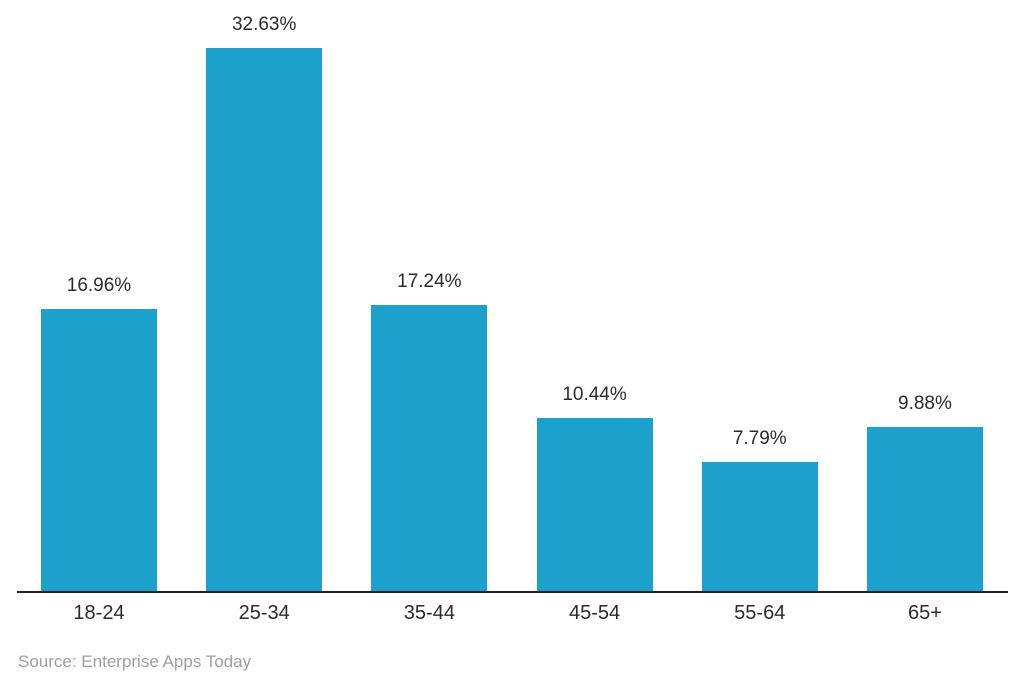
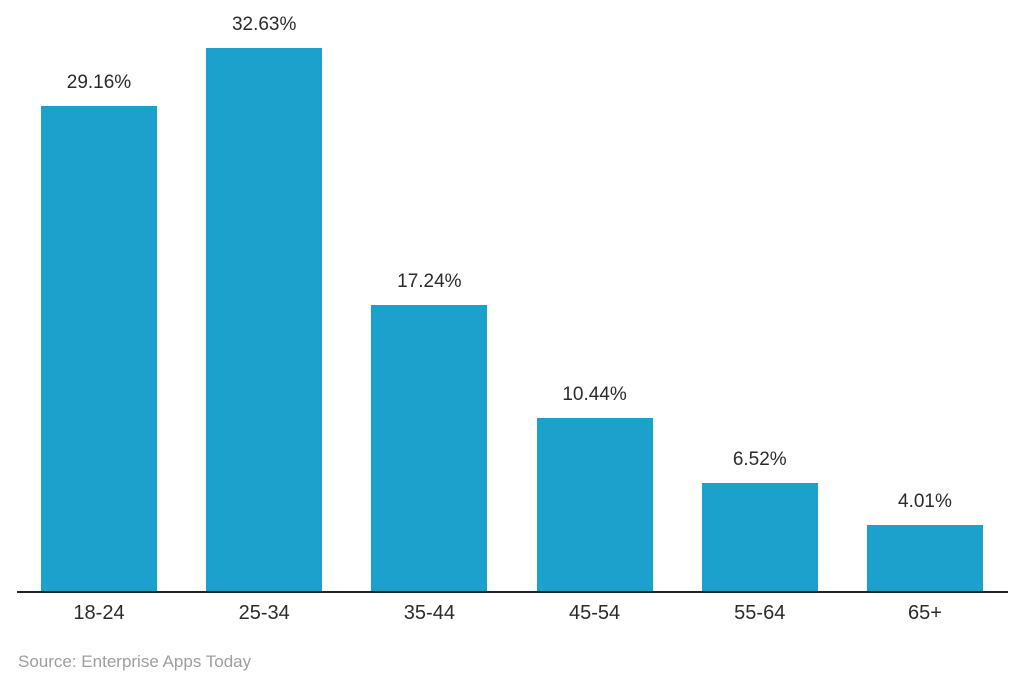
18-24: 16.96% -> 29.16%
55-64: 7.79% -> 6.52%
65+: 9.88% -> 4.01%
